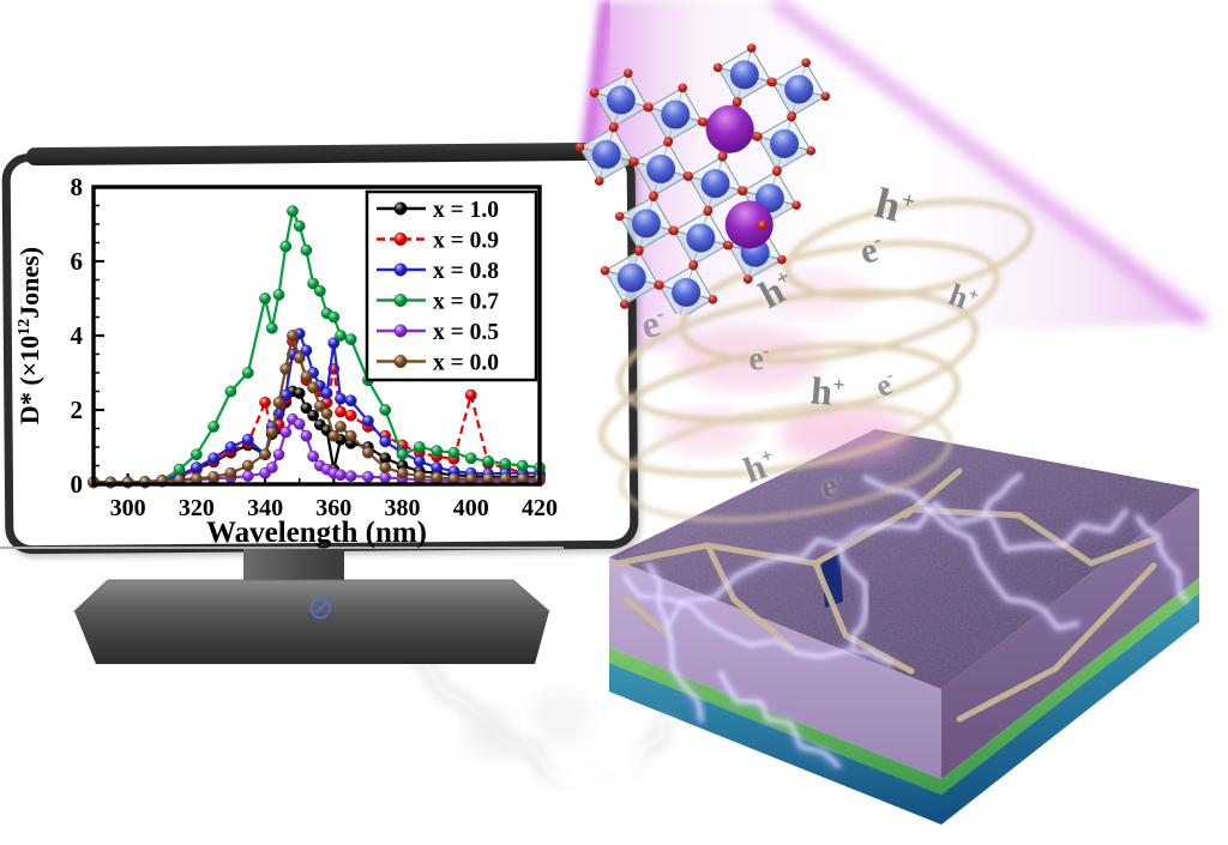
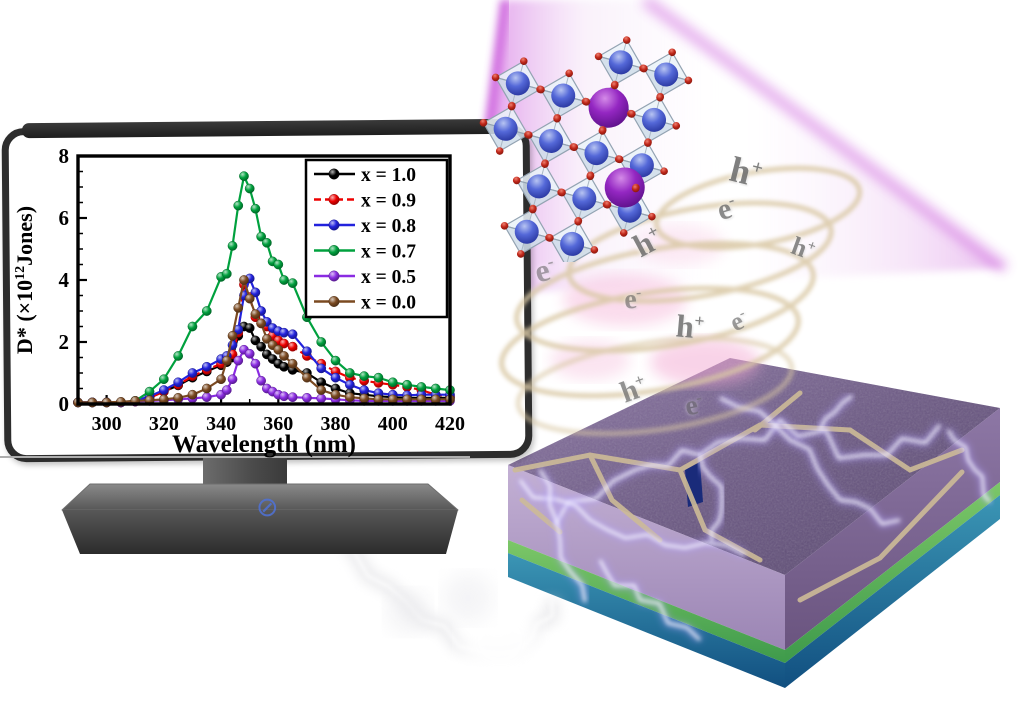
x = 1.0/340: 0.8 -> 1.2
x = 0.9/340: 2.2 -> 1.3
x = 0.8/340: 0.8 -> 1.4
x = 0.7/340: 5.0 -> 4.1
x = 1.0/360: 0.4 -> 1.3
x = 0.9/360: 3.1 -> 2.0
x = 0.8/360: 3.8 -> 2.4
x = 0.0/360: 1.3 -> 1.8
x = 0.7/380: 0.8 -> 1.4
x = 0.9/400: 2.4 -> 0.6
